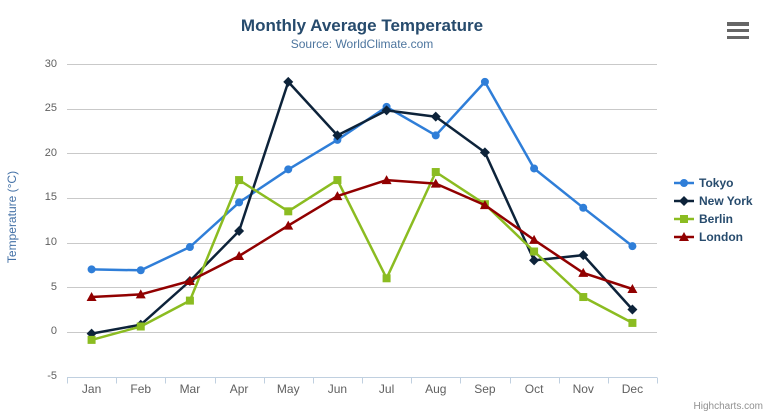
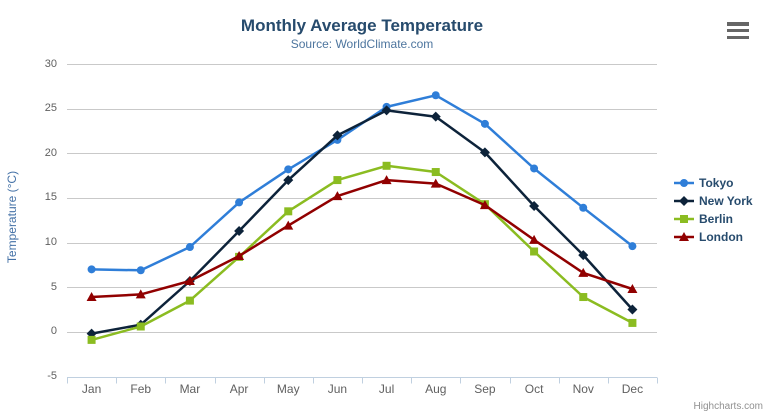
Berlin/Apr: 17 -> 8
New York/May: 28 -> 17
Berlin/Jul: 6 -> 19
Tokyo/Aug: 22 -> 26
Tokyo/Sep: 28 -> 23
New York/Oct: 8 -> 14
